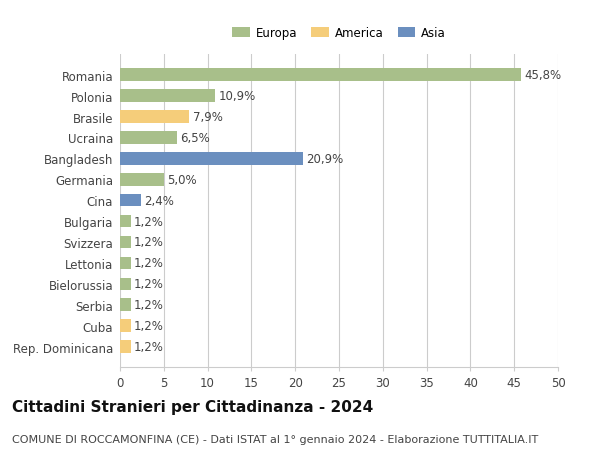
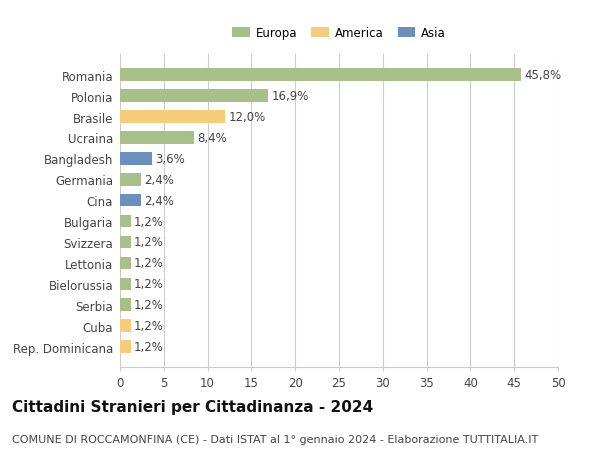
Polonia: 10,9% -> 16,9%
Brasile: 7,9% -> 12,0%
Ucraina: 6,5% -> 8,4%
Bangladesh: 20,9% -> 3,6%
Germania: 5,0% -> 2,4%
